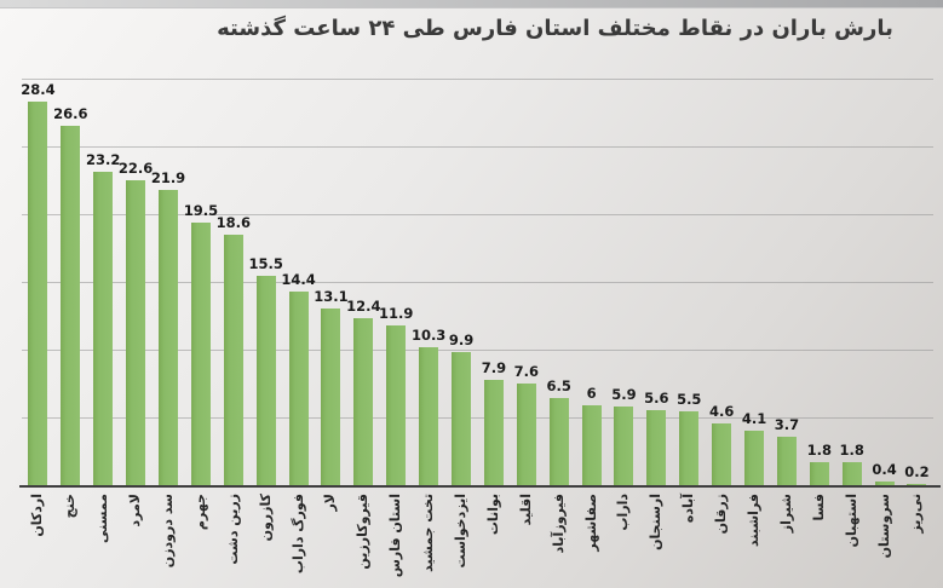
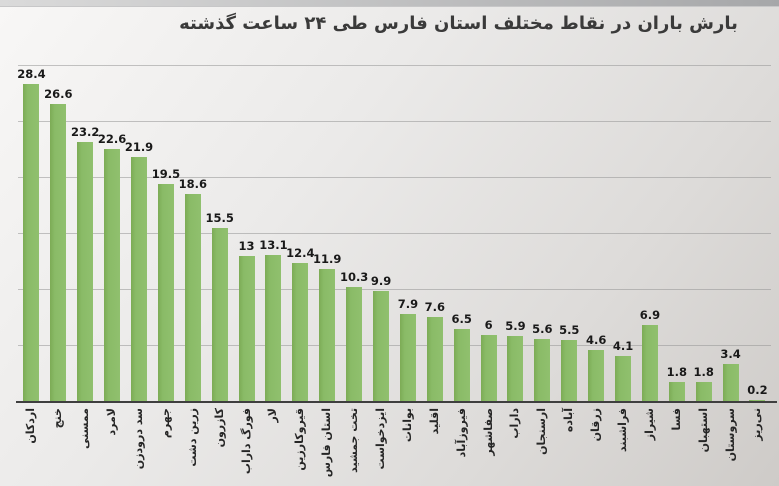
فورگ داراب: 14.4 -> 13
شیراز: 3.7 -> 6.9
سروستان: 0.4 -> 3.4
